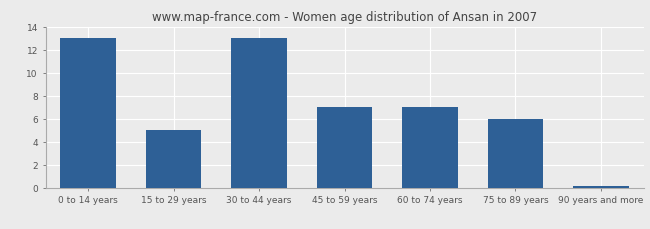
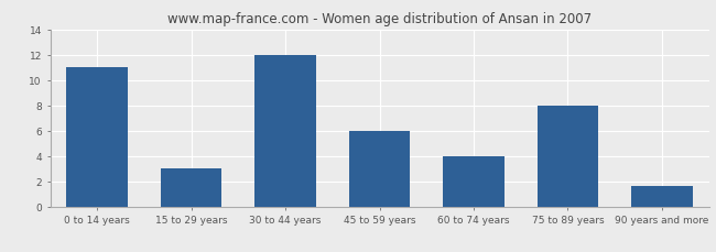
0 to 14 years: 13.0 -> 11.0
15 to 29 years: 5.0 -> 3.0
30 to 44 years: 13.0 -> 12.0
45 to 59 years: 7.0 -> 6.0
60 to 74 years: 7.0 -> 4.0
75 to 89 years: 6.0 -> 8.0
90 years and more: 0.1 -> 1.6
